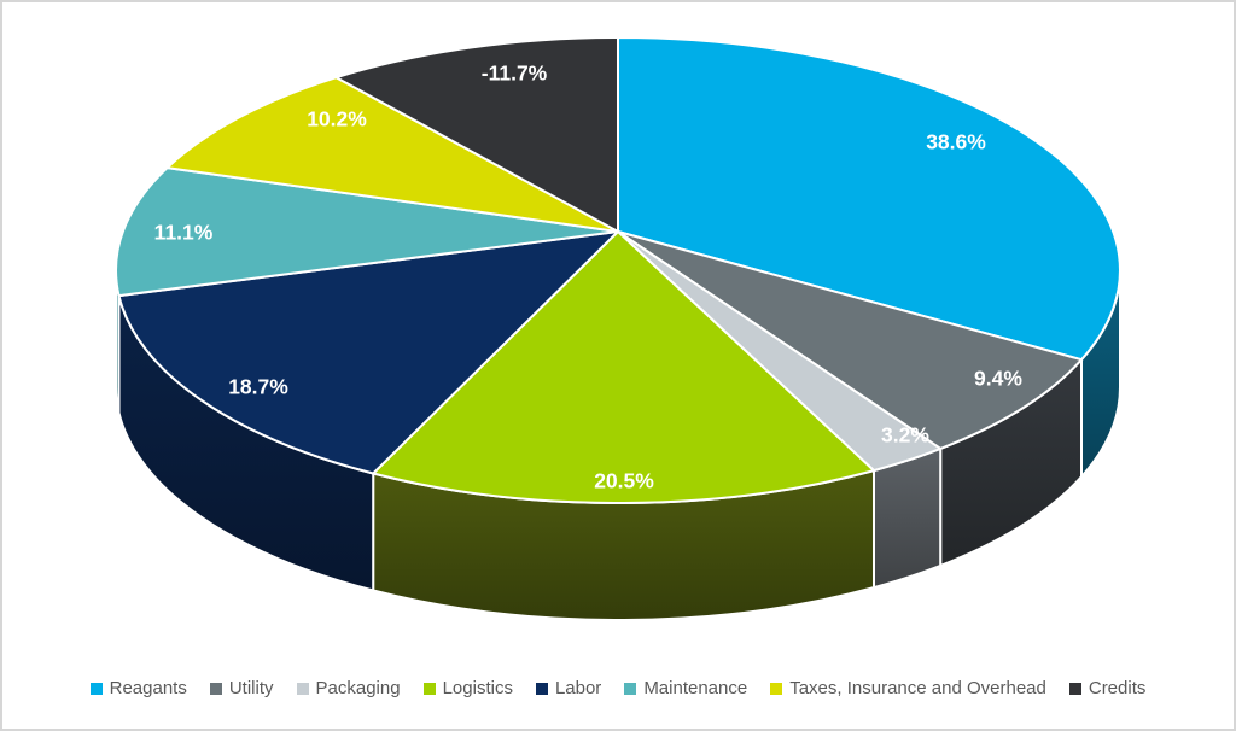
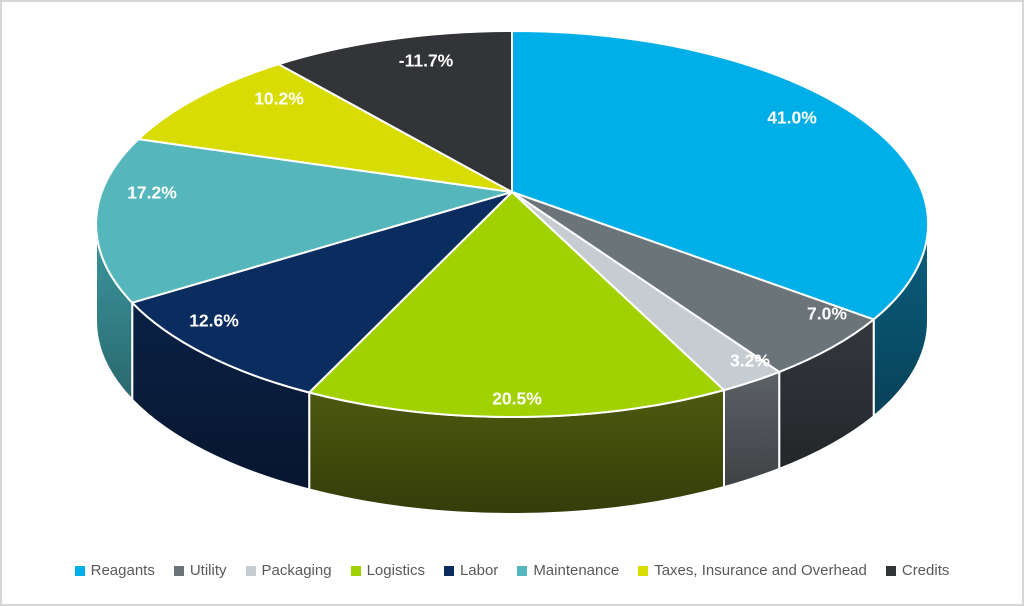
Reagants: 38.6% -> 41.0%
Utility: 9.4% -> 7.0%
Labor: 18.7% -> 12.6%
Maintenance: 11.1% -> 17.2%
